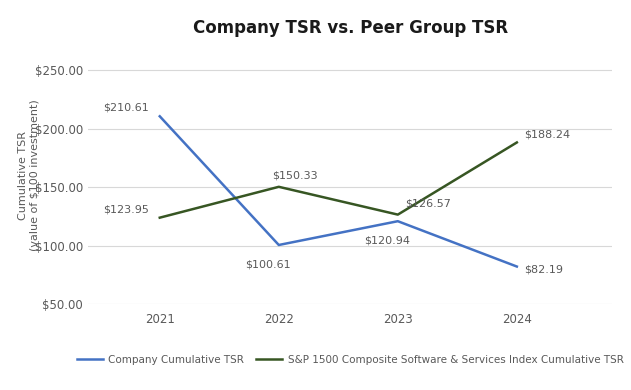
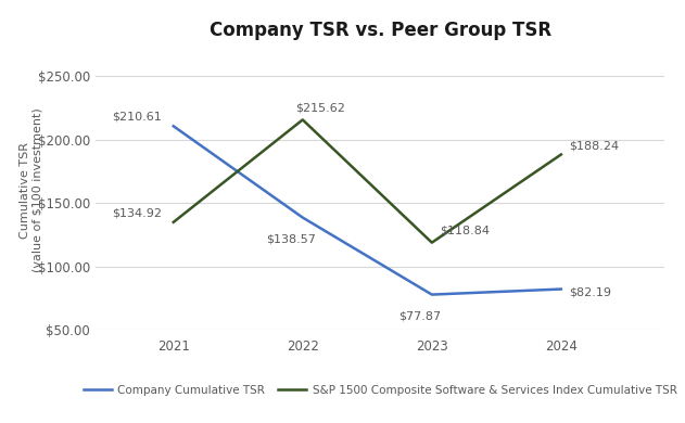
S&P 1500 Composite Software & Services Index Cumulative TSR/2021: $123.95 -> $134.92
Company Cumulative TSR/2022: $100.61 -> $138.57
S&P 1500 Composite Software & Services Index Cumulative TSR/2022: $150.33 -> $215.62
Company Cumulative TSR/2023: $120.94 -> $77.87
S&P 1500 Composite Software & Services Index Cumulative TSR/2023: $126.57 -> $118.84
